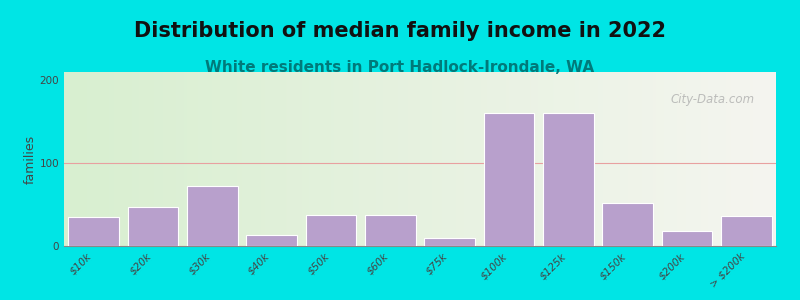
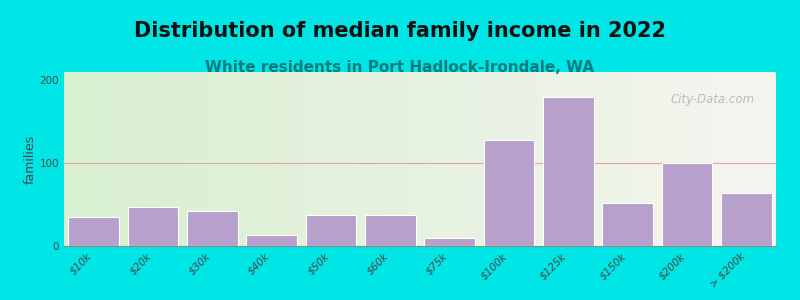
$30k: 72 -> 42
$100k: 160 -> 128
$125k: 160 -> 180
$200k: 18 -> 100
> $200k: 36 -> 64
